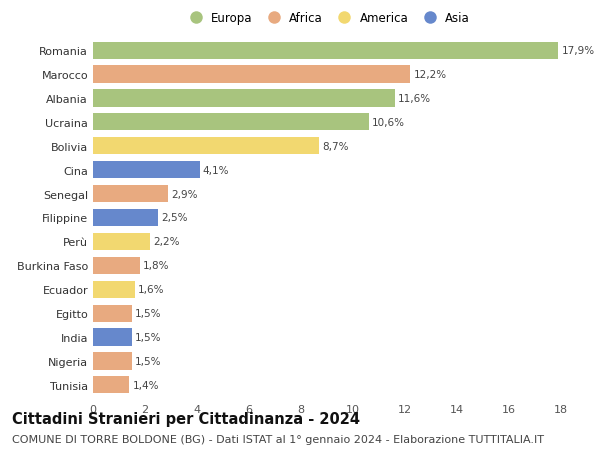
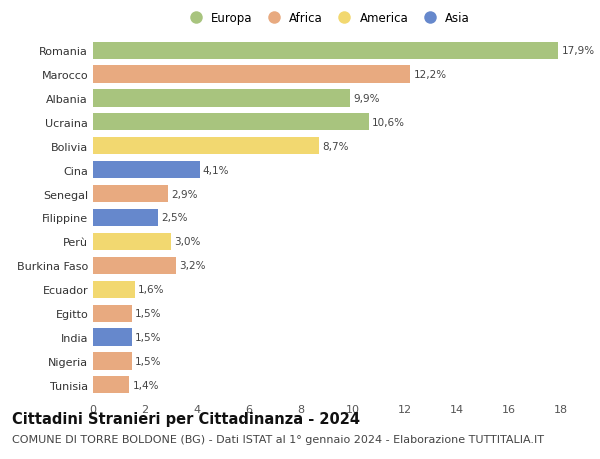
Albania: 11,6% -> 9,9%
Perù: 2,2% -> 3,0%
Burkina Faso: 1,8% -> 3,2%
